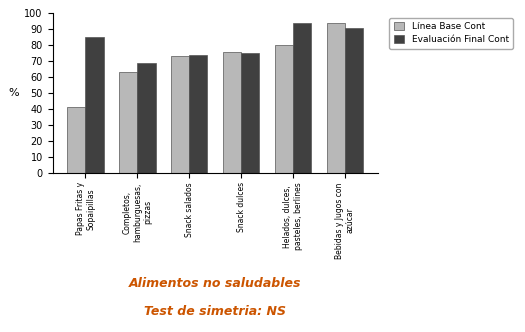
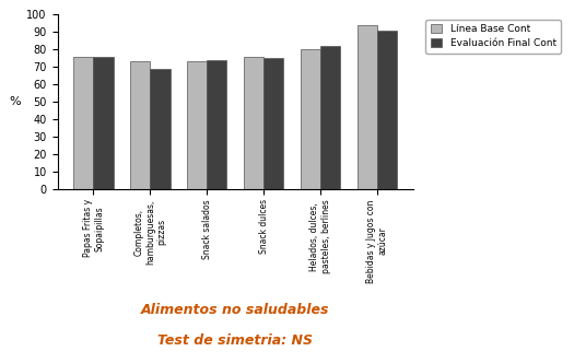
Línea Base Cont/Papas Fritas y Sopaipillas: 41 -> 76
Evaluación Final Cont/Papas Fritas y Sopaipillas: 85 -> 76
Línea Base Cont/Completos, hamburguesas, pizzas: 63 -> 73
Evaluación Final Cont/Helados, dulces, pasteles, berlines: 94 -> 82
